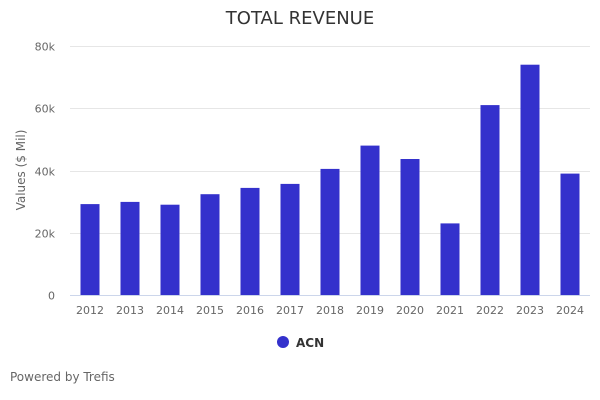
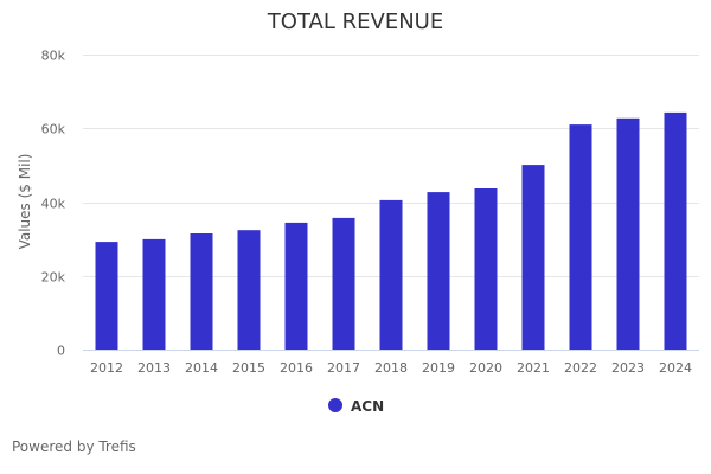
2014: 29k -> 32k
2019: 48k -> 43k
2021: 23k -> 50k
2023: 74k -> 63k
2024: 39k -> 64k
